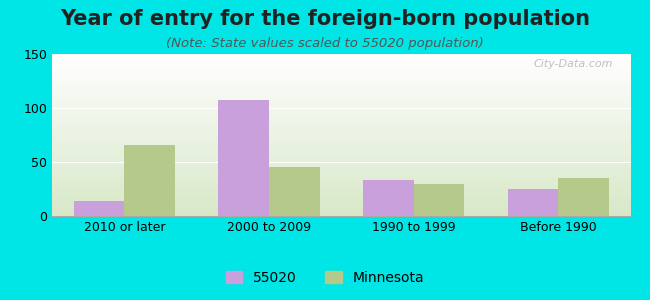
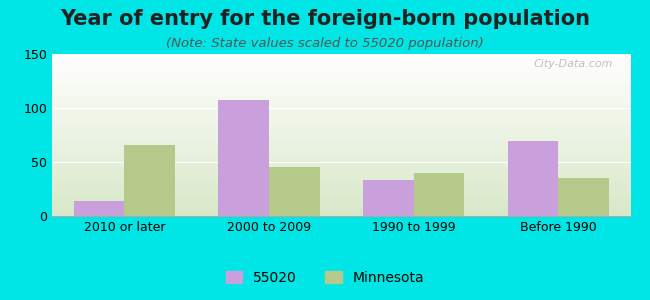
Minnesota/1990 to 1999: 30 -> 40
55020/Before 1990: 25 -> 69
